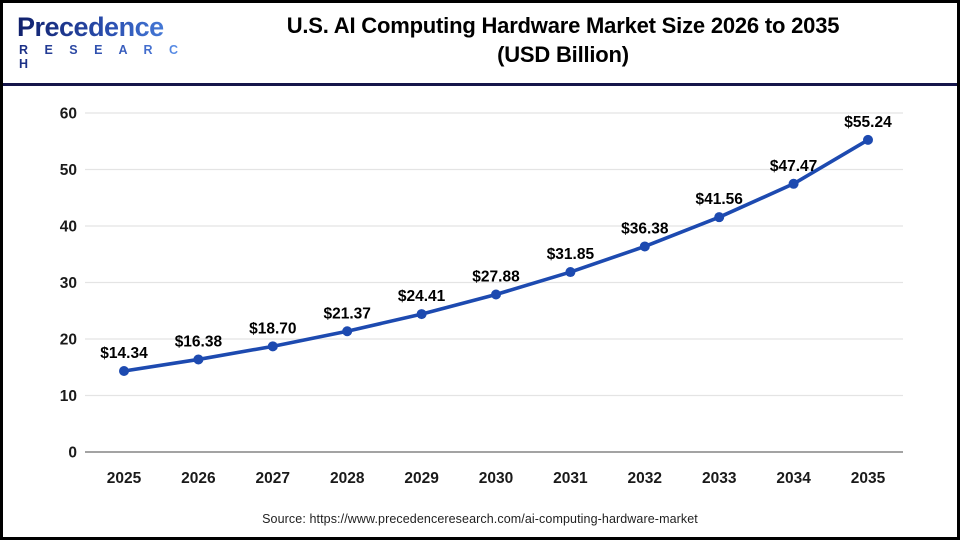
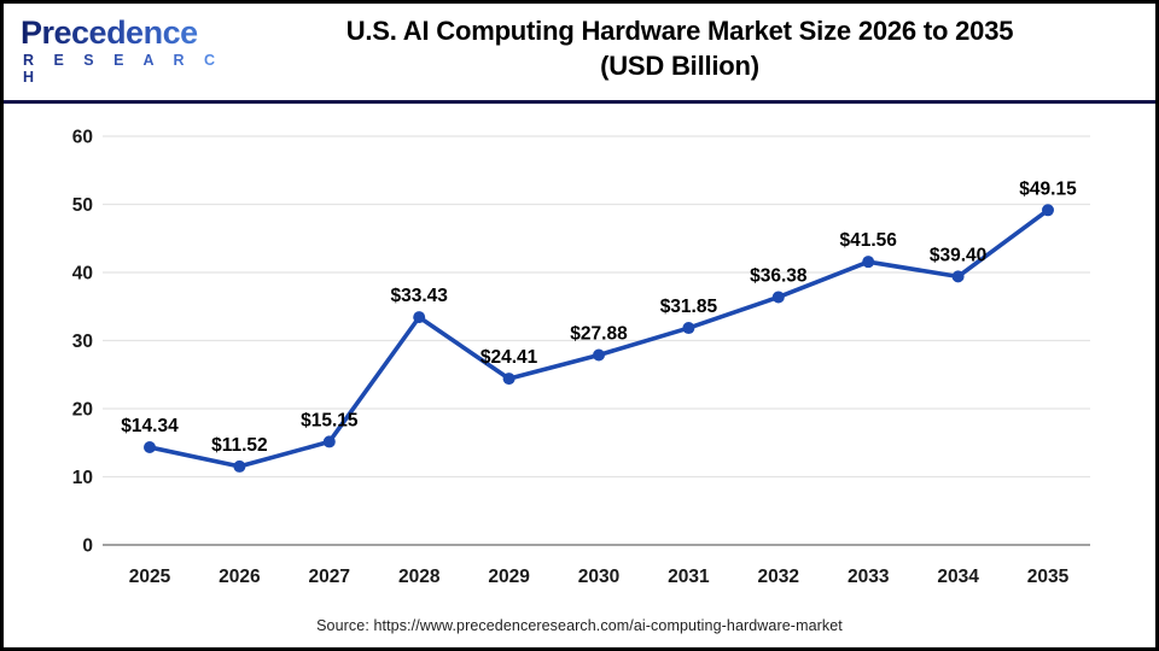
2026: $16.38 -> $11.52
2027: $18.70 -> $15.15
2028: $21.37 -> $33.43
2034: $47.47 -> $39.40
2035: $55.24 -> $49.15
